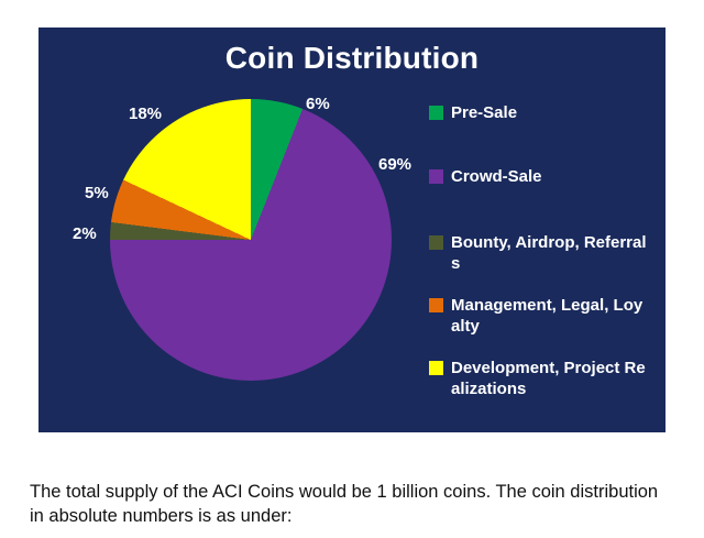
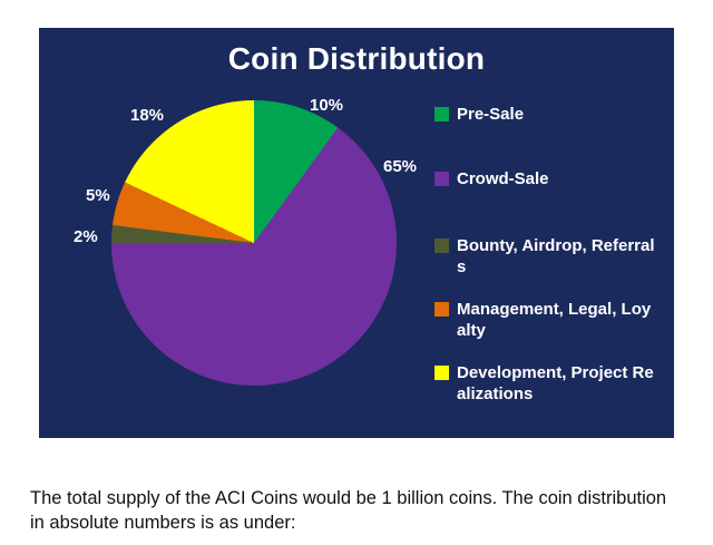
Pre-Sale: 6% -> 10%
Crowd-Sale: 69% -> 65%
